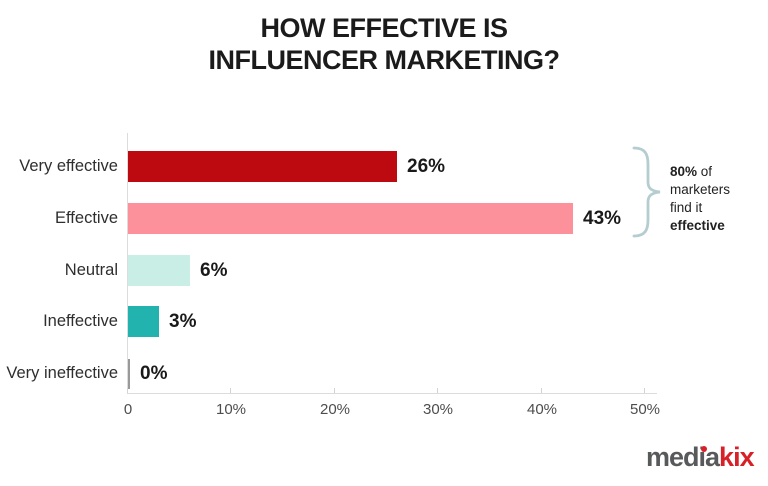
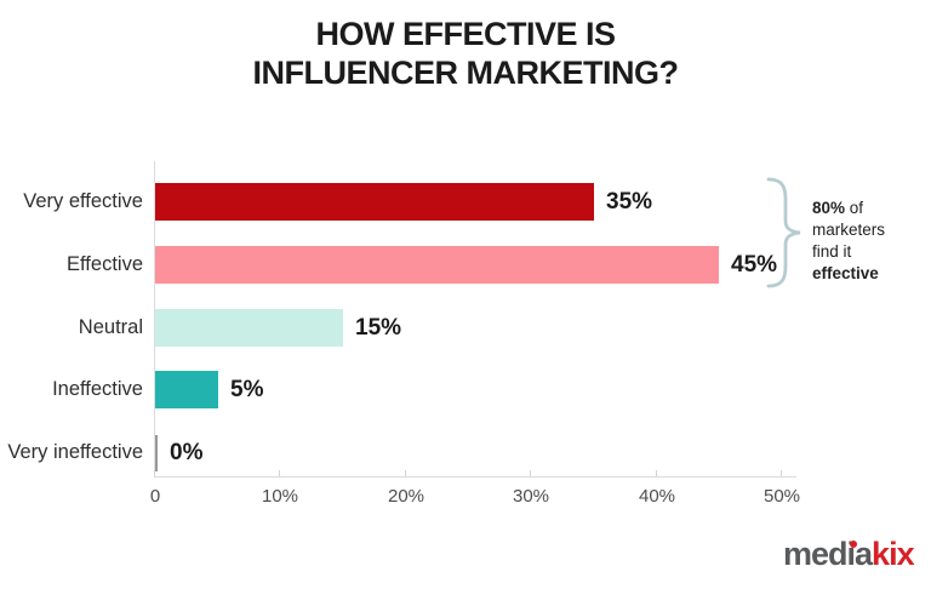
Very effective: 26% -> 35%
Effective: 43% -> 45%
Neutral: 6% -> 15%
Ineffective: 3% -> 5%
